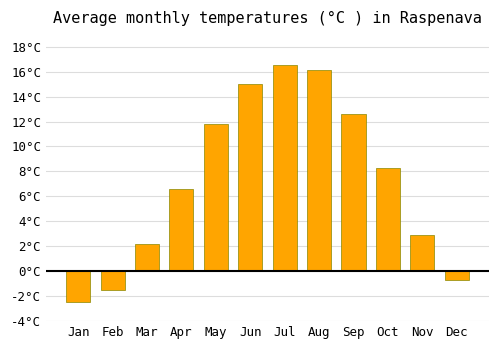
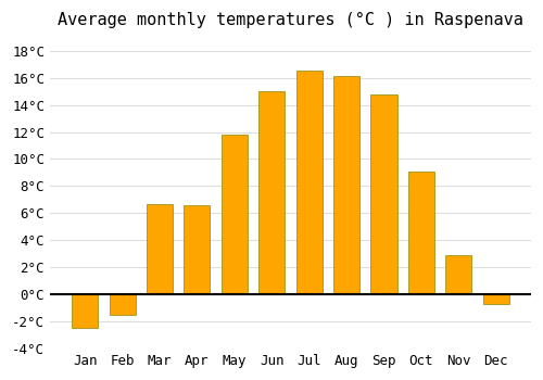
Mar: 2.2°C -> 6.7°C
Sep: 12.6°C -> 14.8°C
Oct: 8.3°C -> 9.1°C
